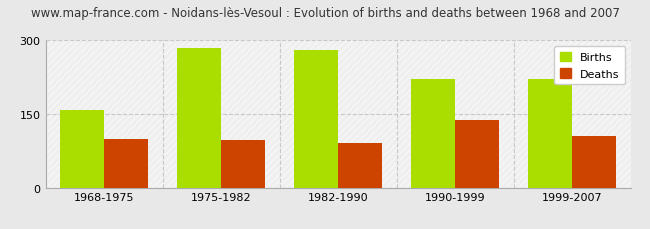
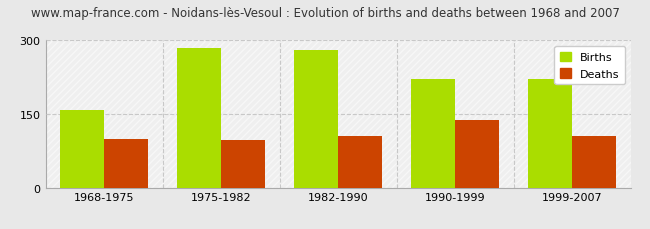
Deaths/1982-1990: 90 -> 105
